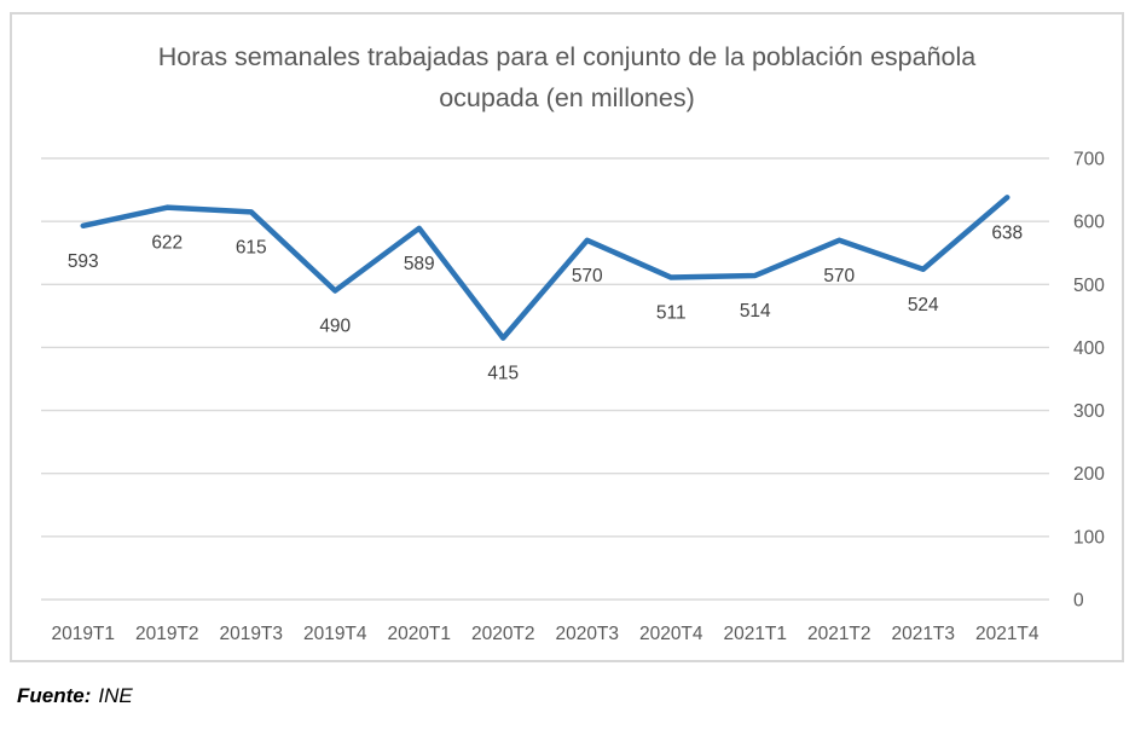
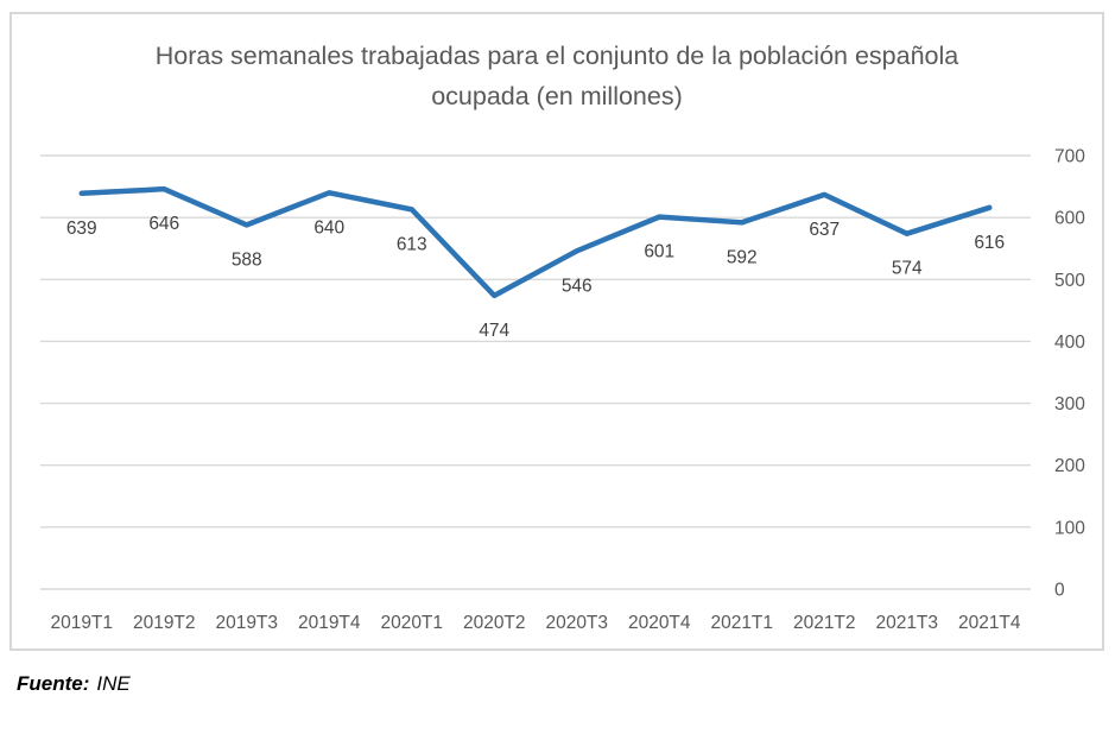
2019T1: 593 -> 639
2019T2: 622 -> 646
2019T3: 615 -> 588
2019T4: 490 -> 640
2020T1: 589 -> 613
2020T2: 415 -> 474
2020T3: 570 -> 546
2020T4: 511 -> 601
2021T1: 514 -> 592
2021T2: 570 -> 637
2021T3: 524 -> 574
2021T4: 638 -> 616
